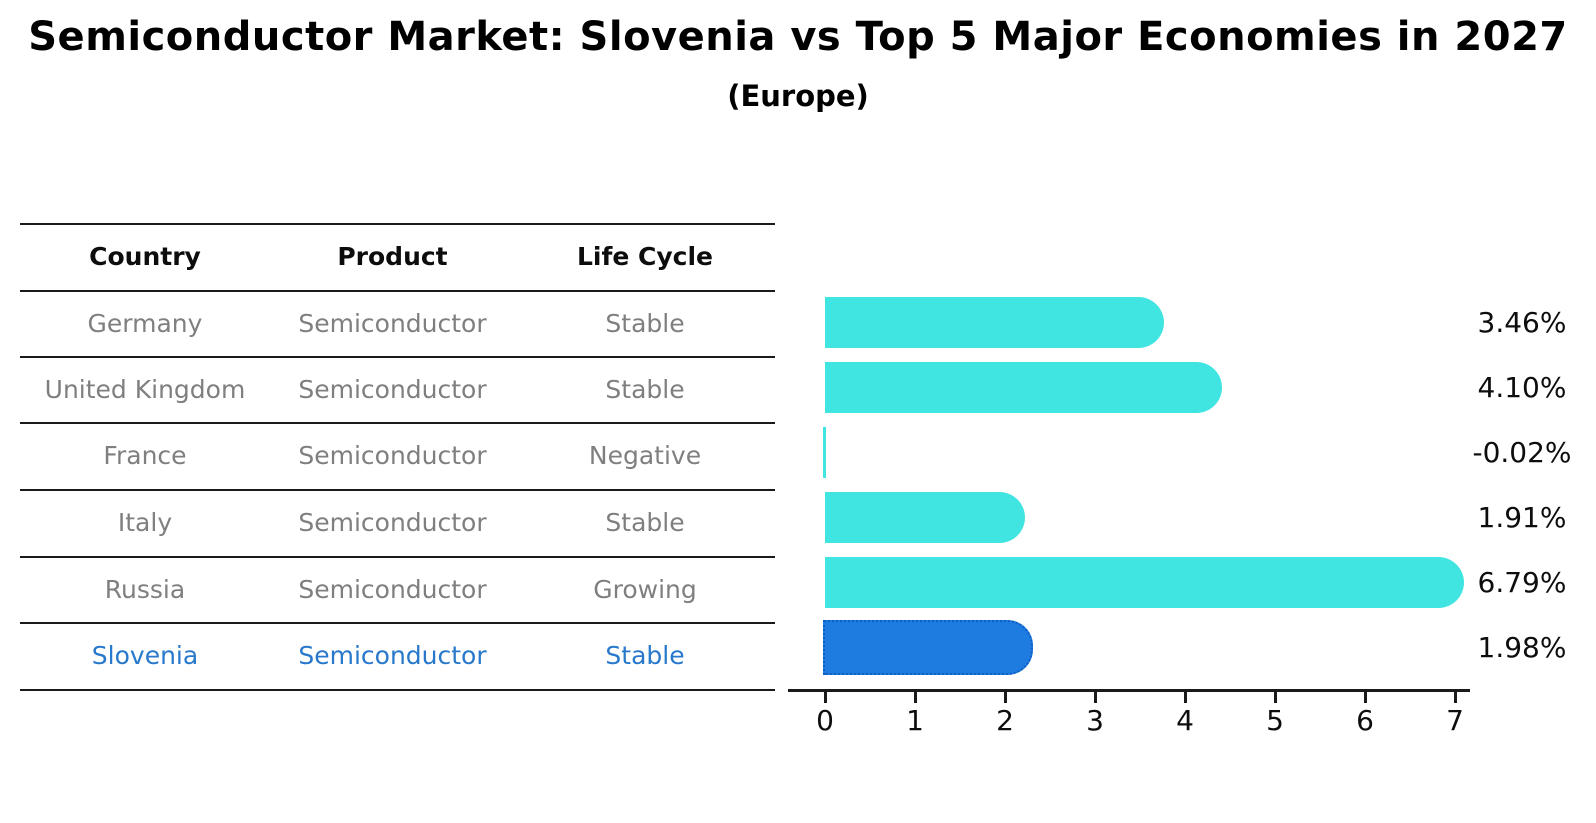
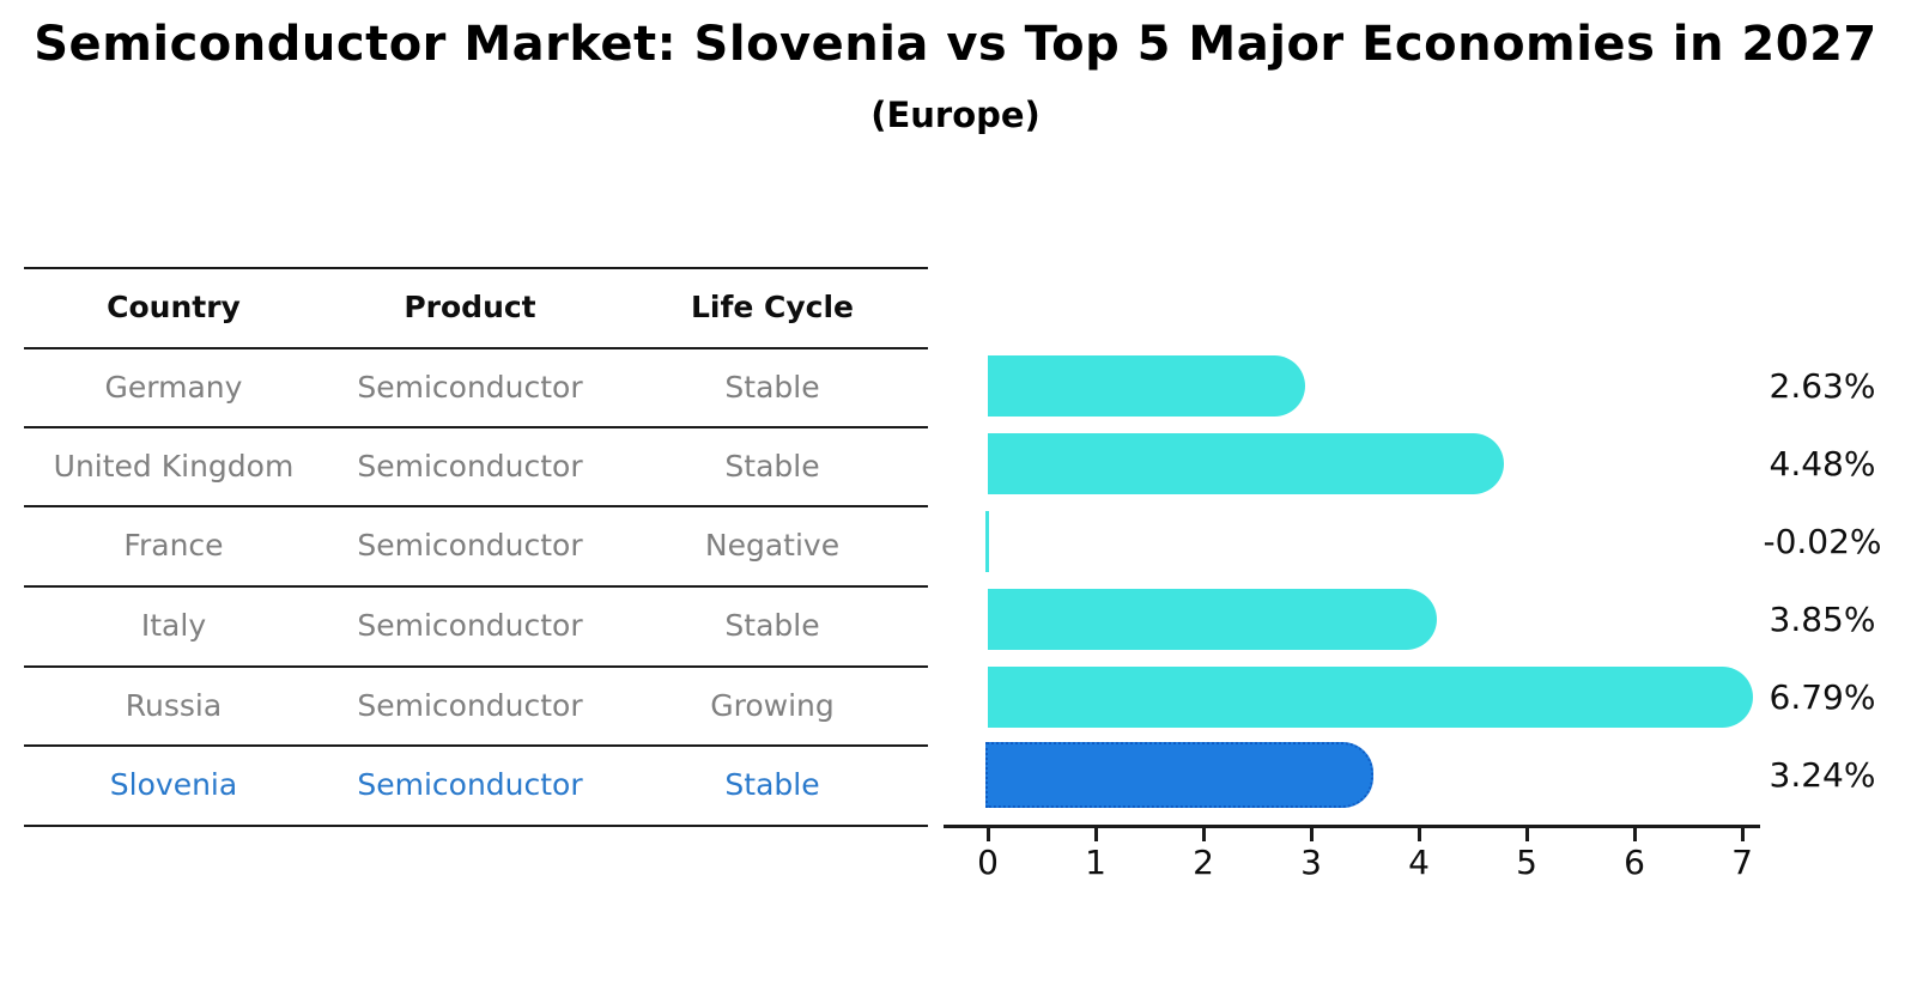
Germany: 3.46% -> 2.63%
United Kingdom: 4.10% -> 4.48%
Italy: 1.91% -> 3.85%
Slovenia: 1.98% -> 3.24%
